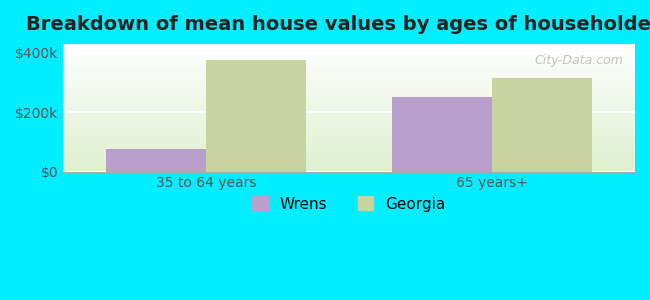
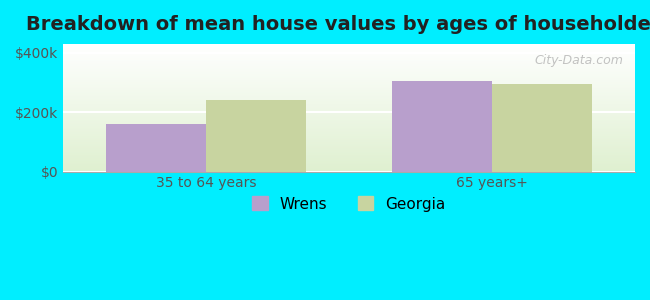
Wrens/35 to 64 years: $75k -> $160k
Georgia/35 to 64 years: $375k -> $240k
Wrens/65 years+: $252k -> $305k
Georgia/65 years+: $315k -> $295k
